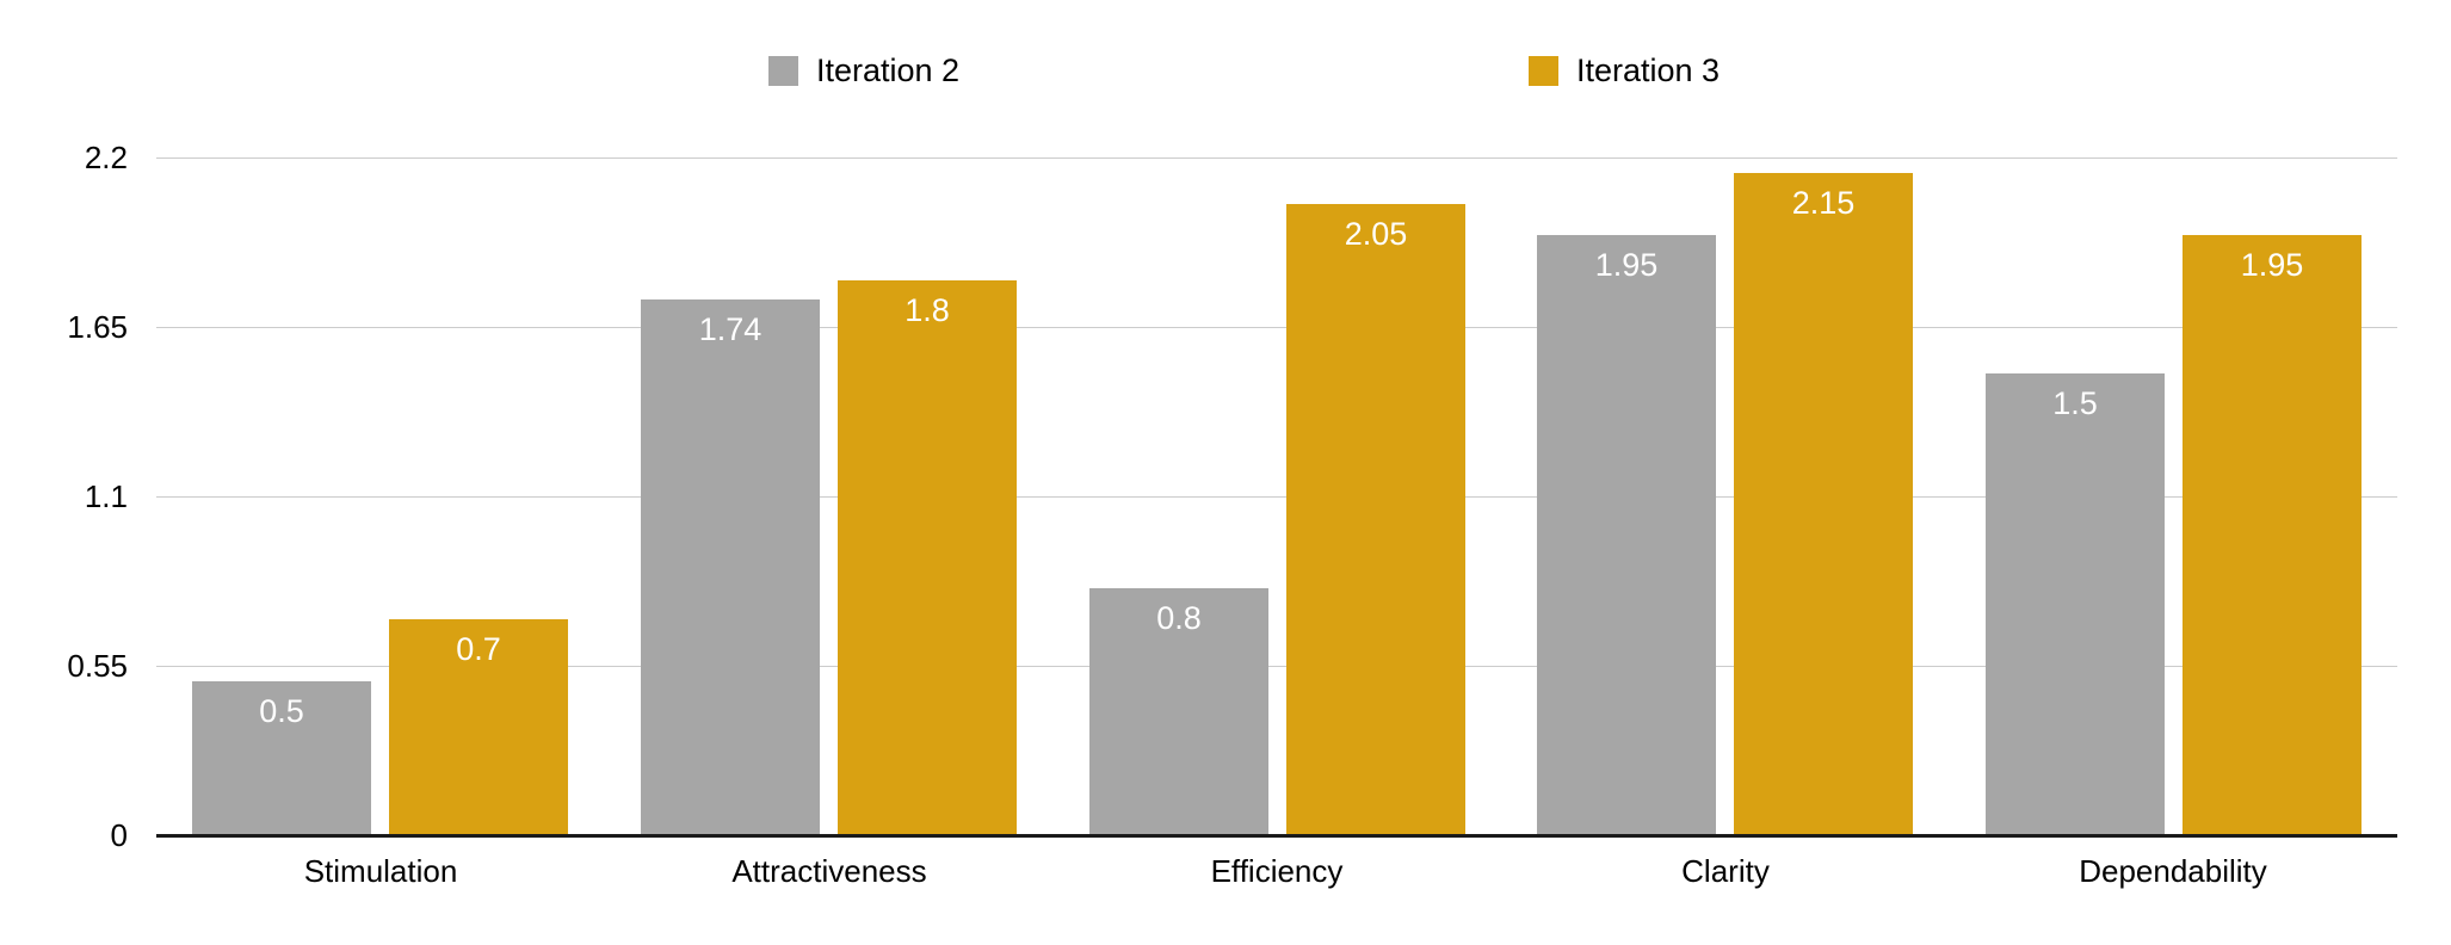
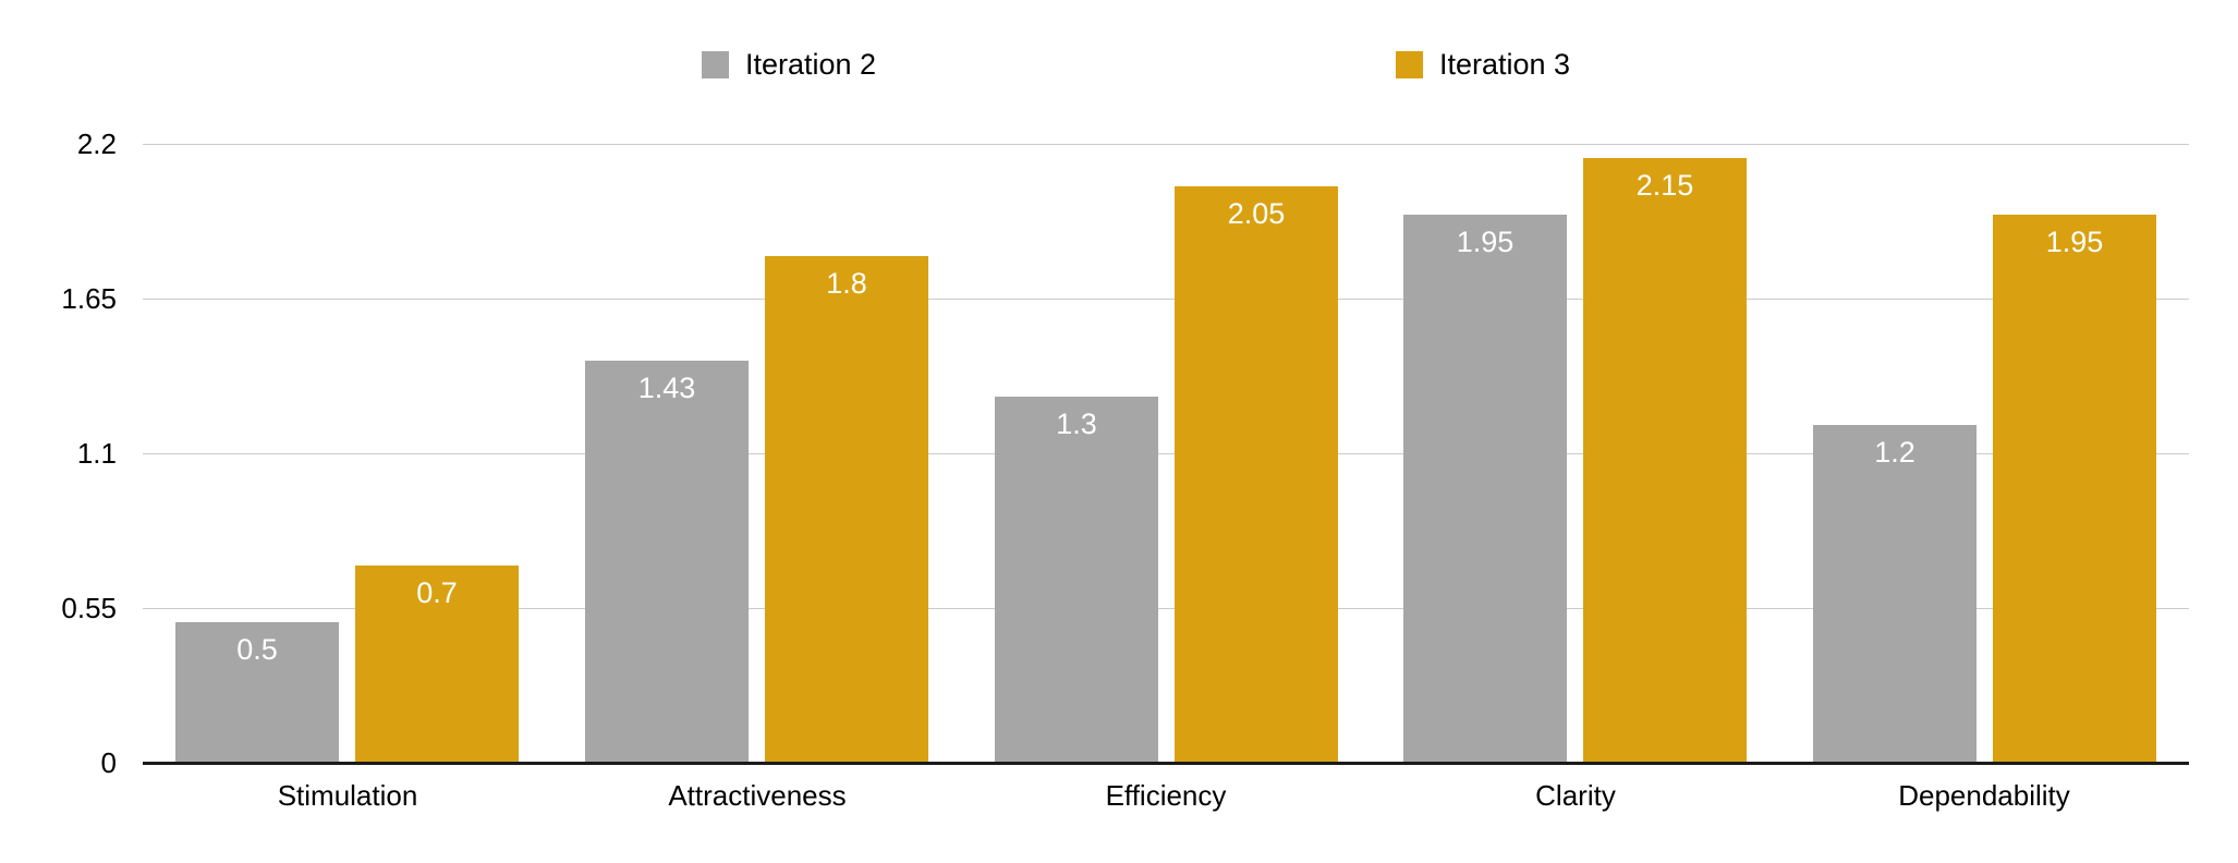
Iteration 2/Attractiveness: 1.74 -> 1.43
Iteration 2/Efficiency: 0.8 -> 1.3
Iteration 2/Dependability: 1.5 -> 1.2
